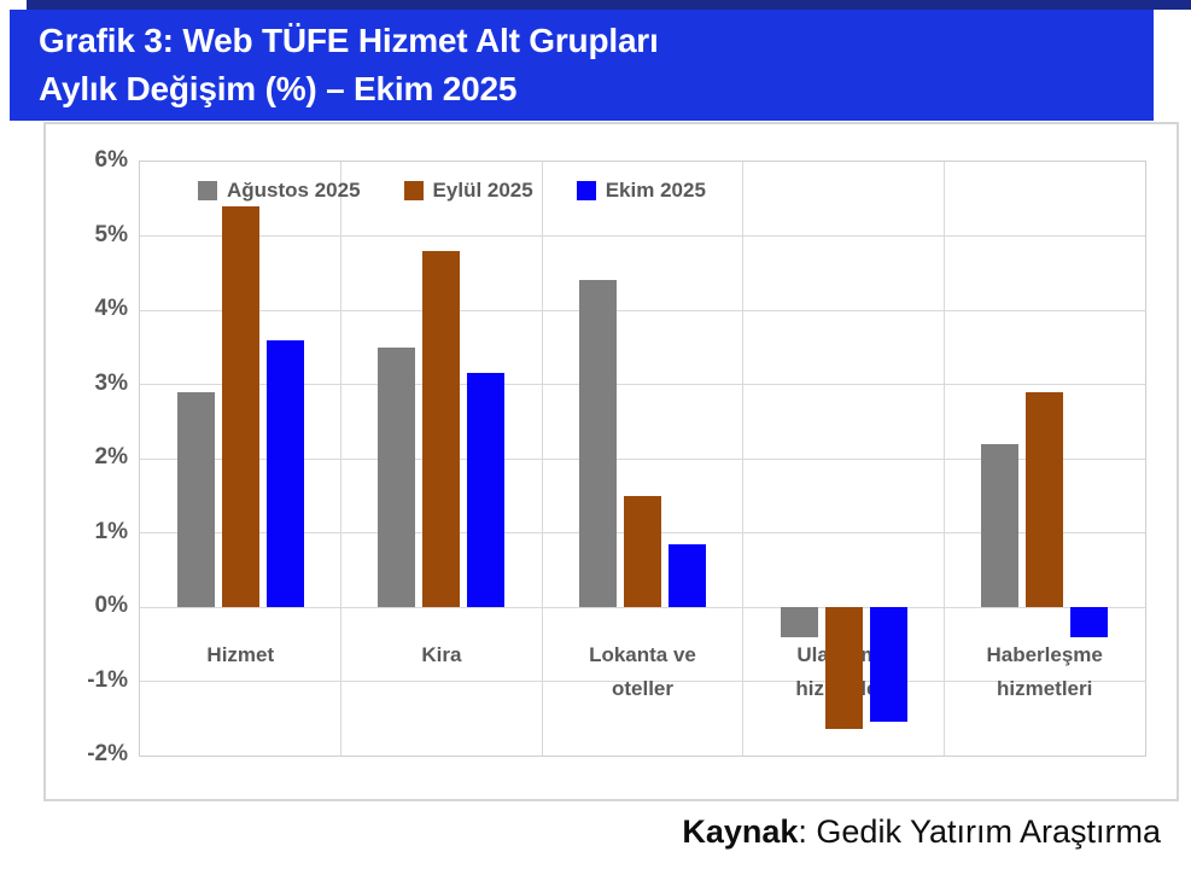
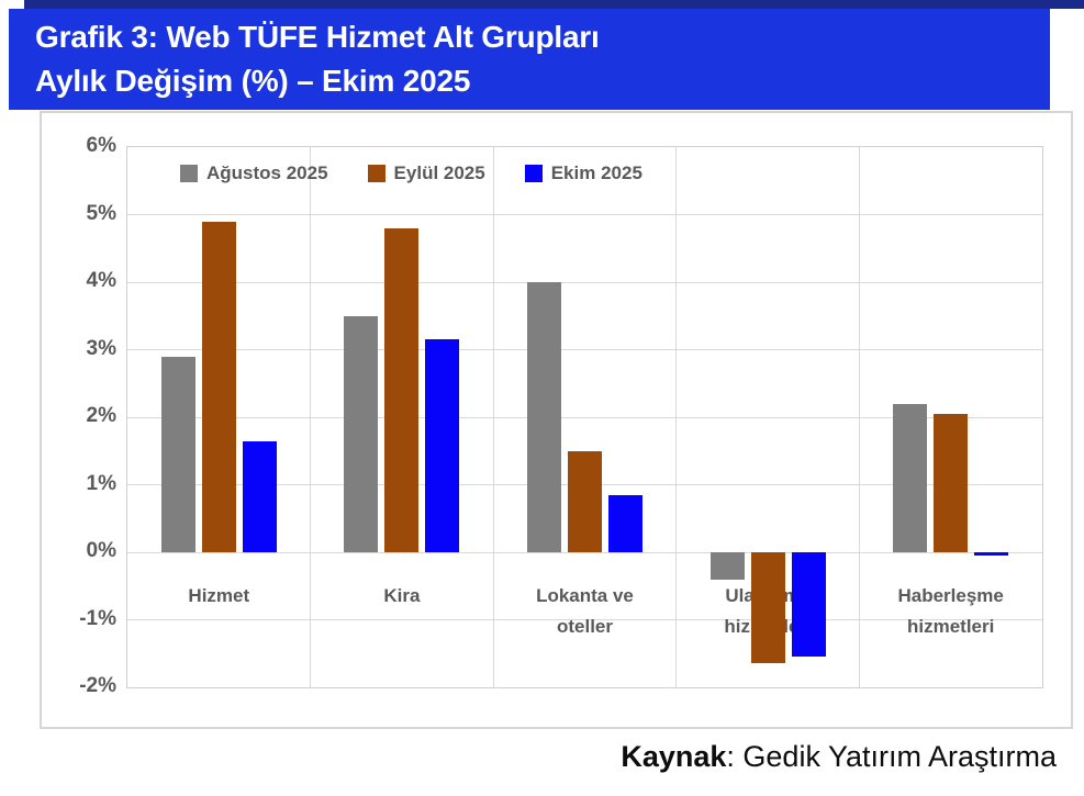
Eylül 2025/Hizmet: 5.4% -> 4.9%
Ekim 2025/Hizmet: 3.6% -> 1.6%
Ağustos 2025/Lokanta ve oteller: 4.4% -> 4.0%
Eylül 2025/Haberleşme hizmetleri: 2.9% -> 2.0%
Ekim 2025/Haberleşme hizmetleri: -0.4% -> -0.1%
